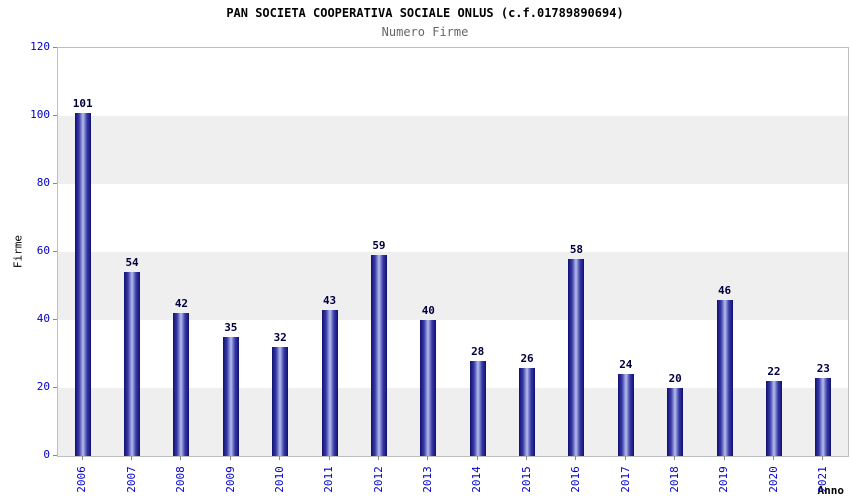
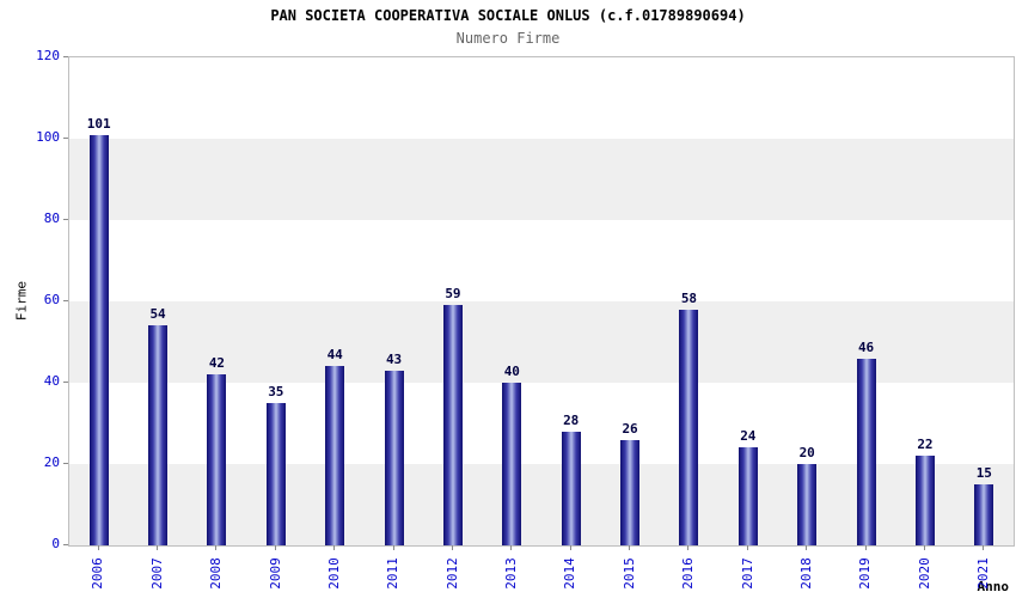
2010: 32 -> 44
2021: 23 -> 15
